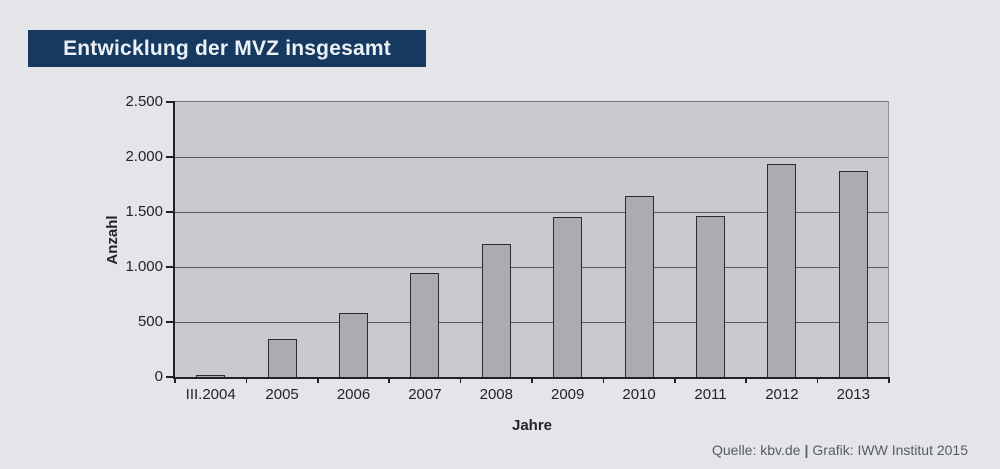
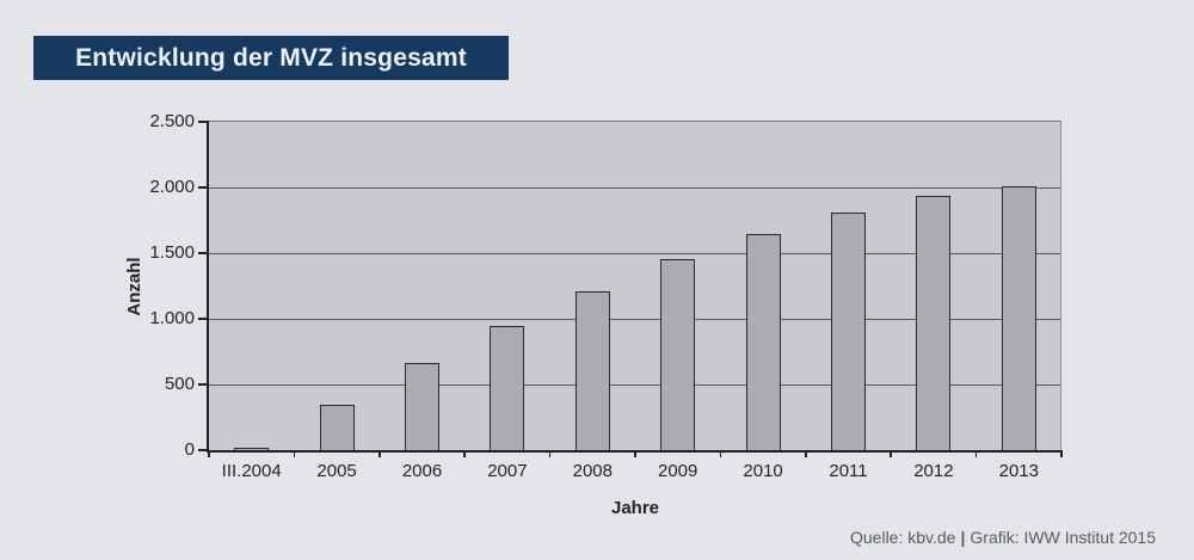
2006: 580 -> 660
2011: 1460 -> 1810
2013: 1870 -> 2000
